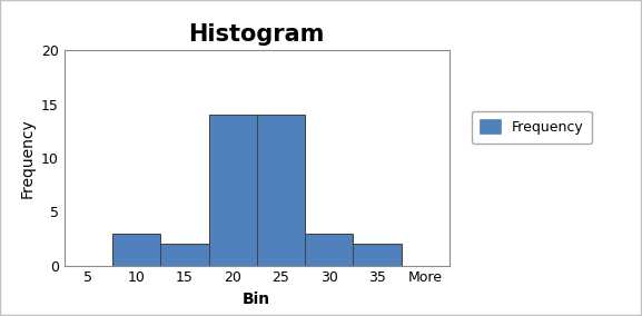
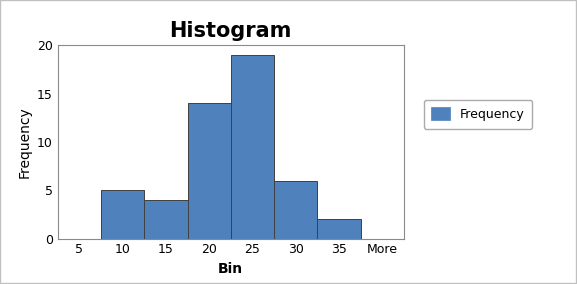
10: 3 -> 5
15: 2 -> 4
25: 14 -> 19
30: 3 -> 6
